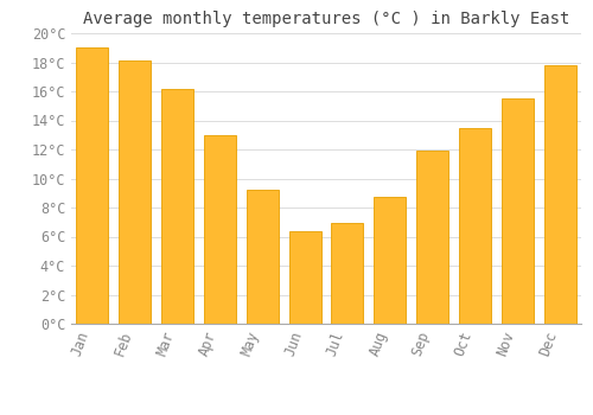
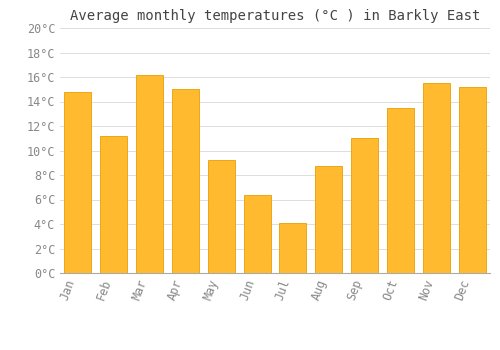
Jan: 19.0°C -> 14.8°C
Feb: 18.1°C -> 11.2°C
Apr: 13.0°C -> 15.0°C
Jul: 6.9°C -> 4.1°C
Sep: 11.9°C -> 11.0°C
Dec: 17.8°C -> 15.2°C
